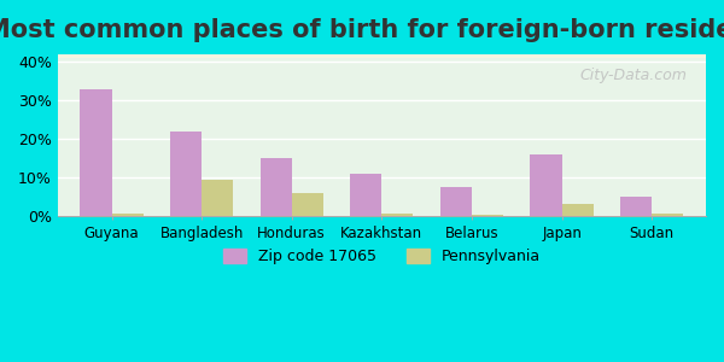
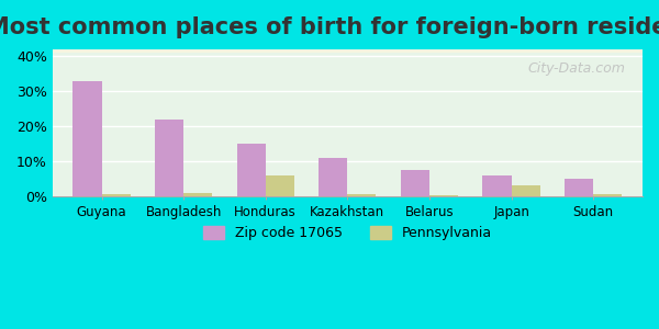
Pennsylvania/Bangladesh: 9.5% -> 1.0%
Zip code 17065/Japan: 16.0% -> 6.0%
